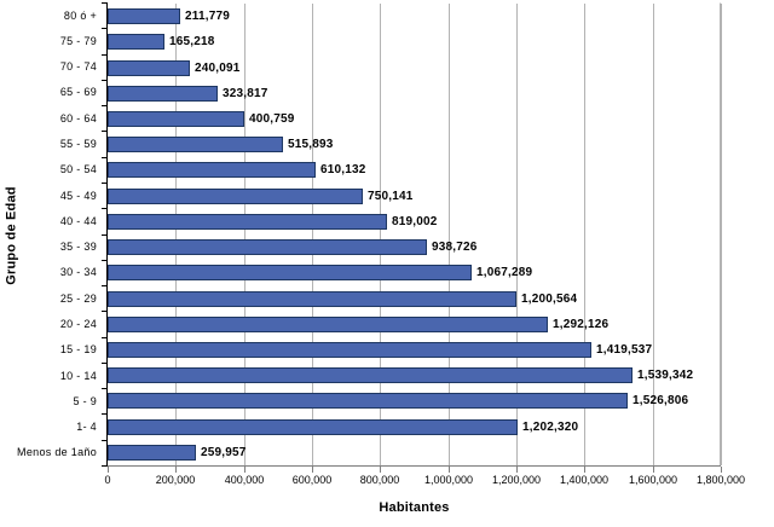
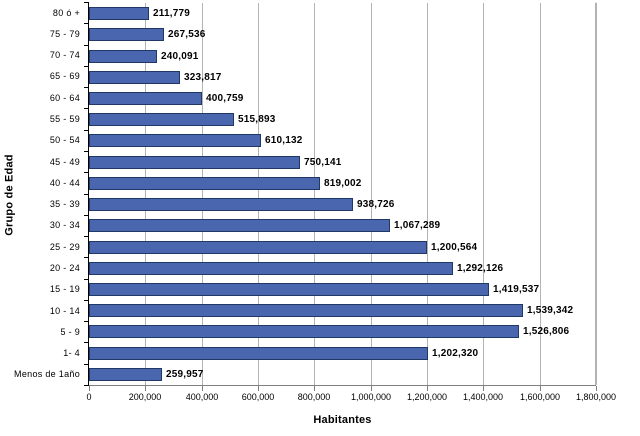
75 - 79: 165,218 -> 267,536
